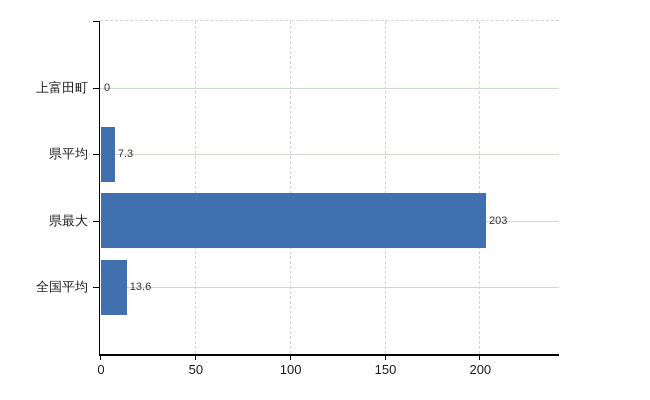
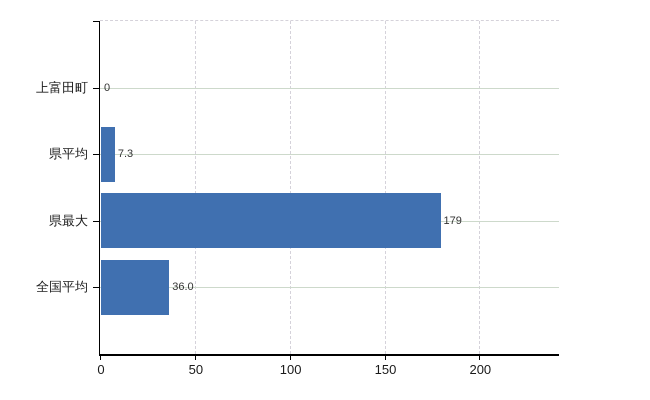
県最大: 203 -> 179
全国平均: 13.6 -> 36.0
